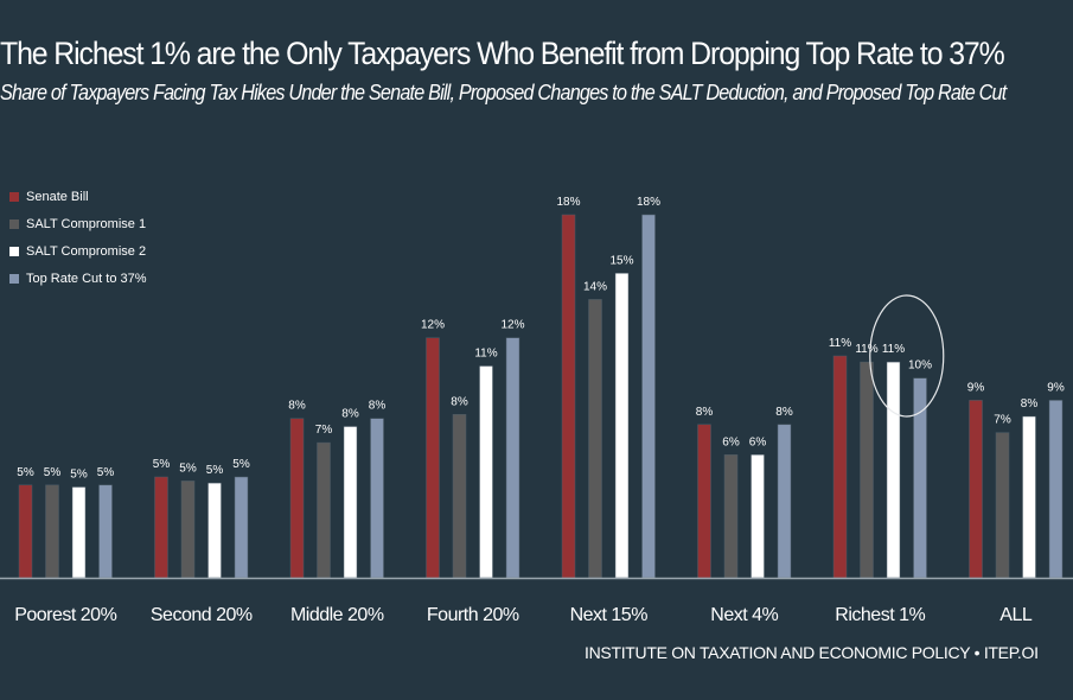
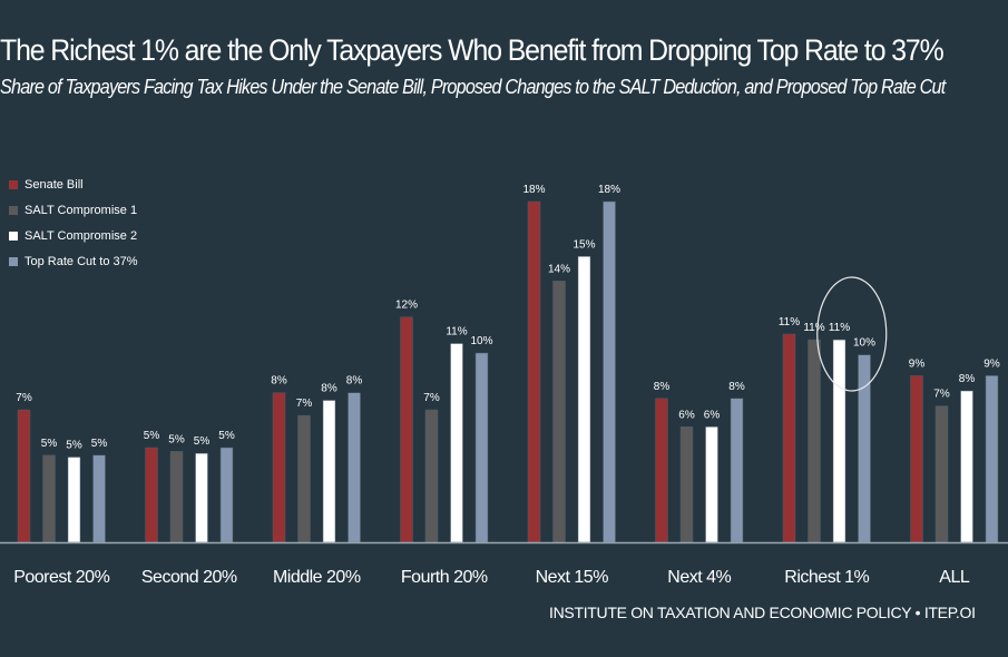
Senate Bill/Poorest 20%: 5% -> 7%
SALT Compromise 1/Fourth 20%: 8% -> 7%
Top Rate Cut to 37%/Fourth 20%: 12% -> 10%
